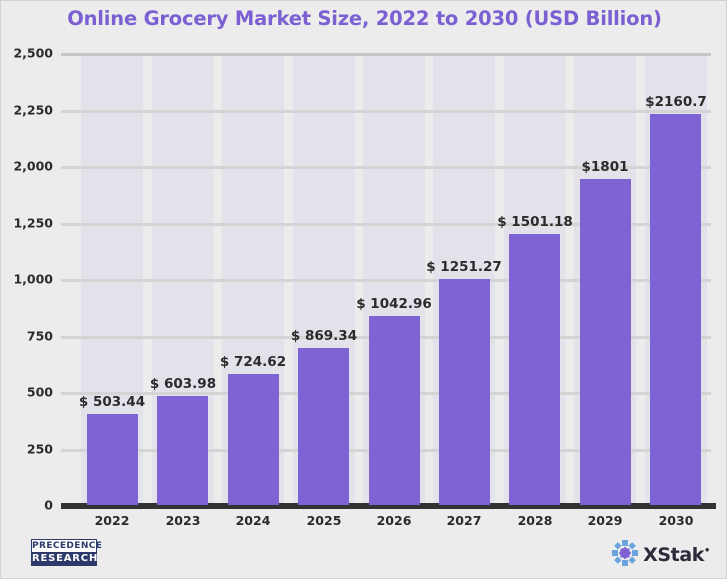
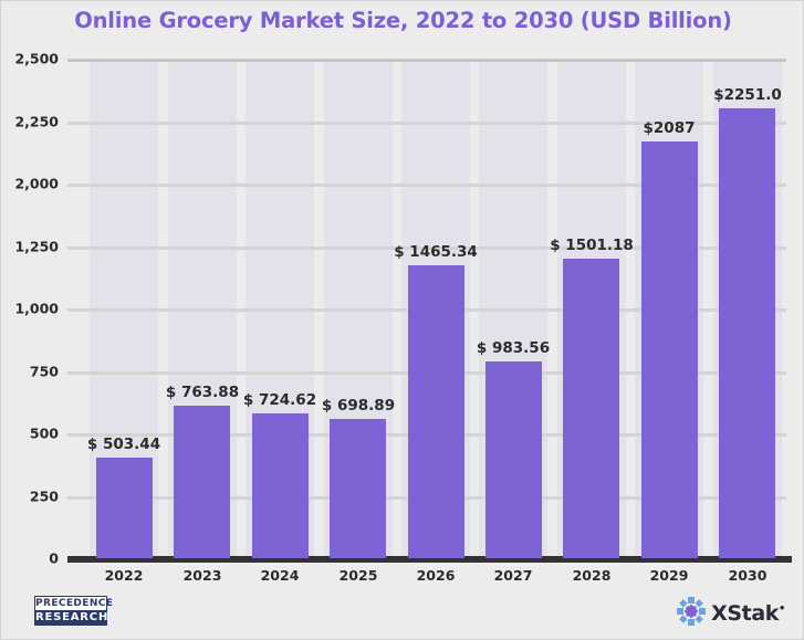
2023: 603.98 -> 763.88
2025: 869.34 -> 698.89
2026: 1042.96 -> 1465.34
2027: 1251.27 -> 983.56
2029: $1801 -> $2087
2030: $2160.7 -> $2251.0
